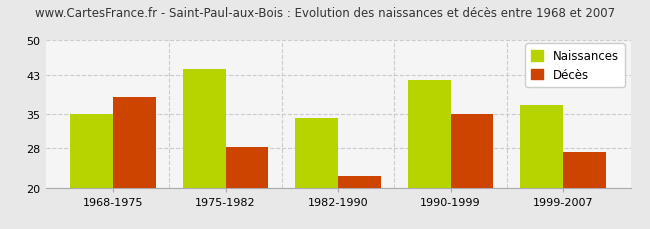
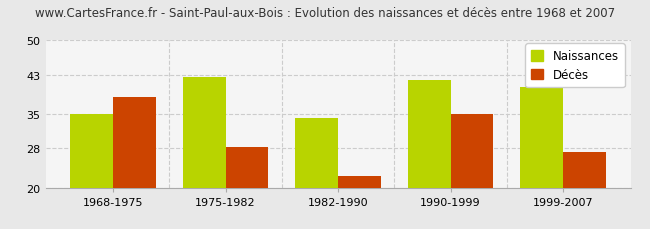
Naissances/1975-1982: 44.2 -> 42.5
Naissances/1999-2007: 36.8 -> 40.5
